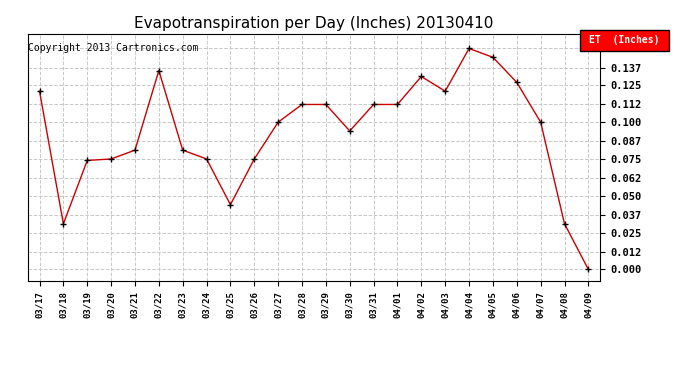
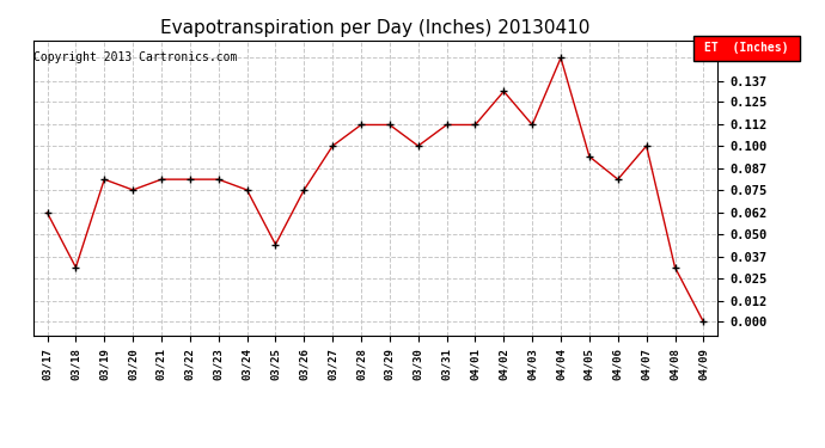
03/17: 0.121 -> 0.062
03/19: 0.074 -> 0.081
03/22: 0.135 -> 0.081
03/30: 0.094 -> 0.100
04/03: 0.121 -> 0.112
04/05: 0.144 -> 0.094
04/06: 0.127 -> 0.081
